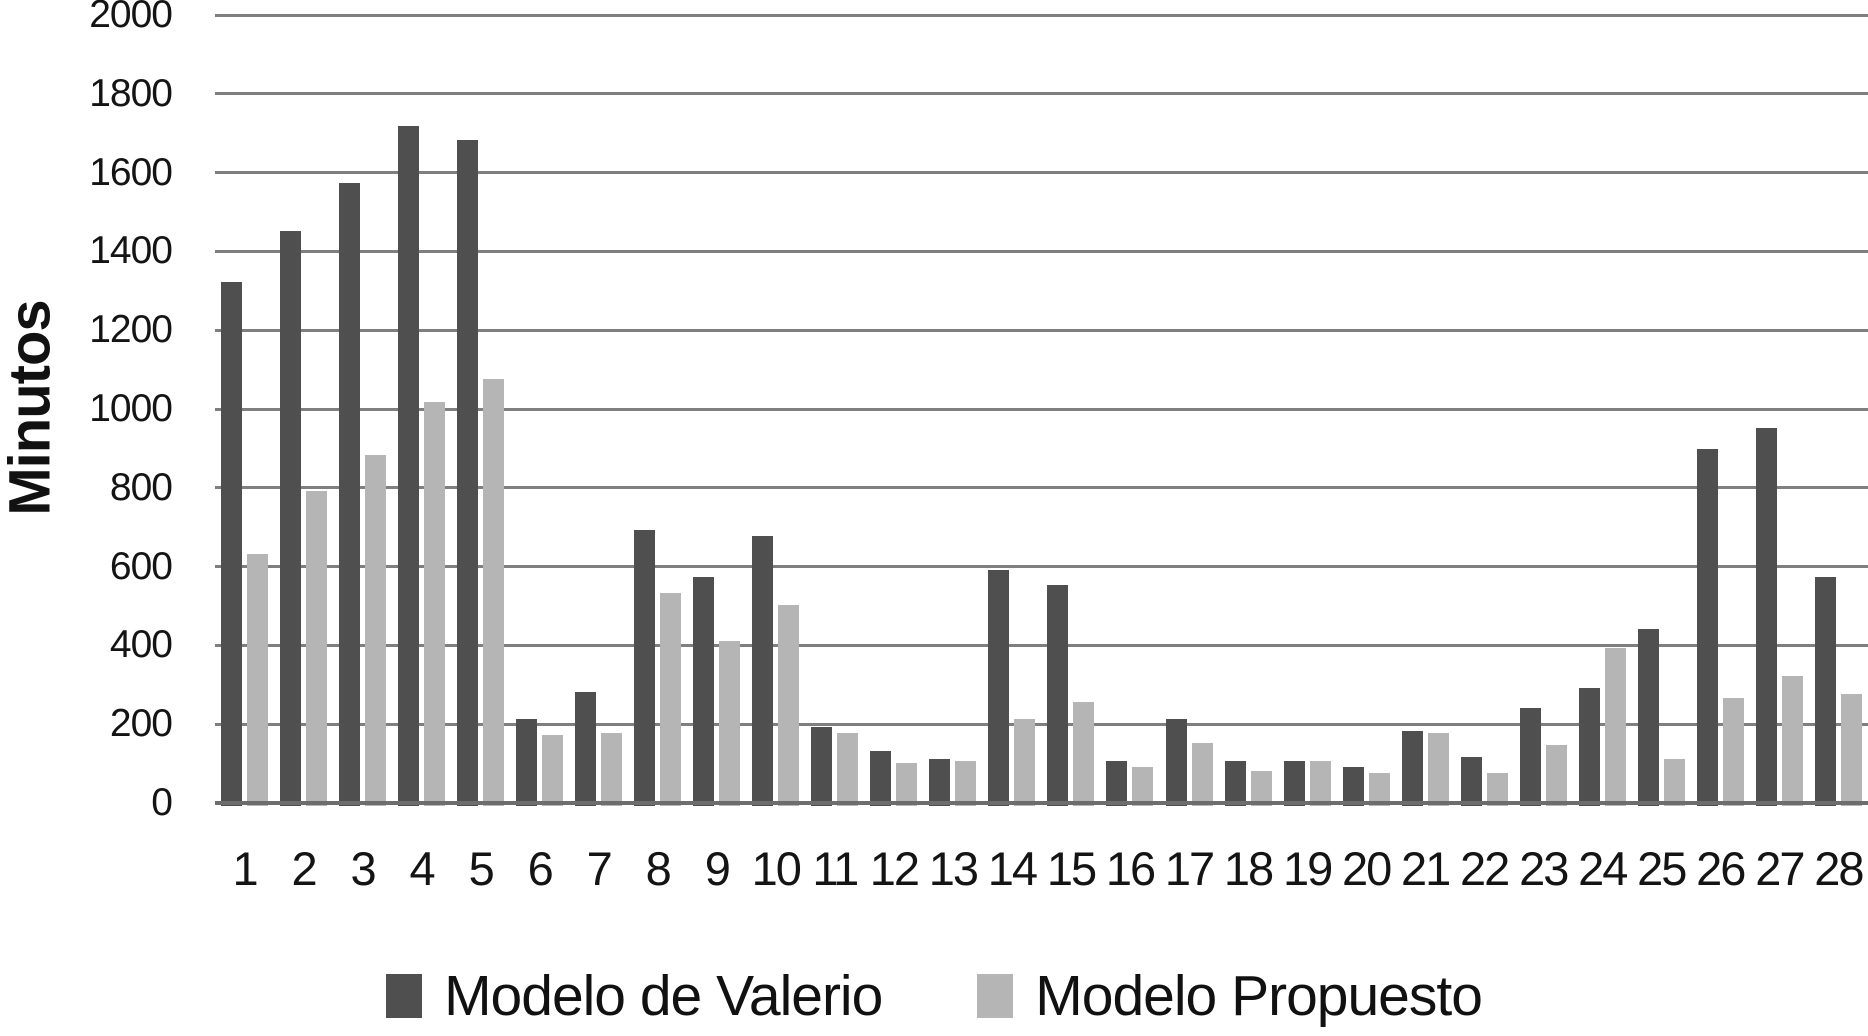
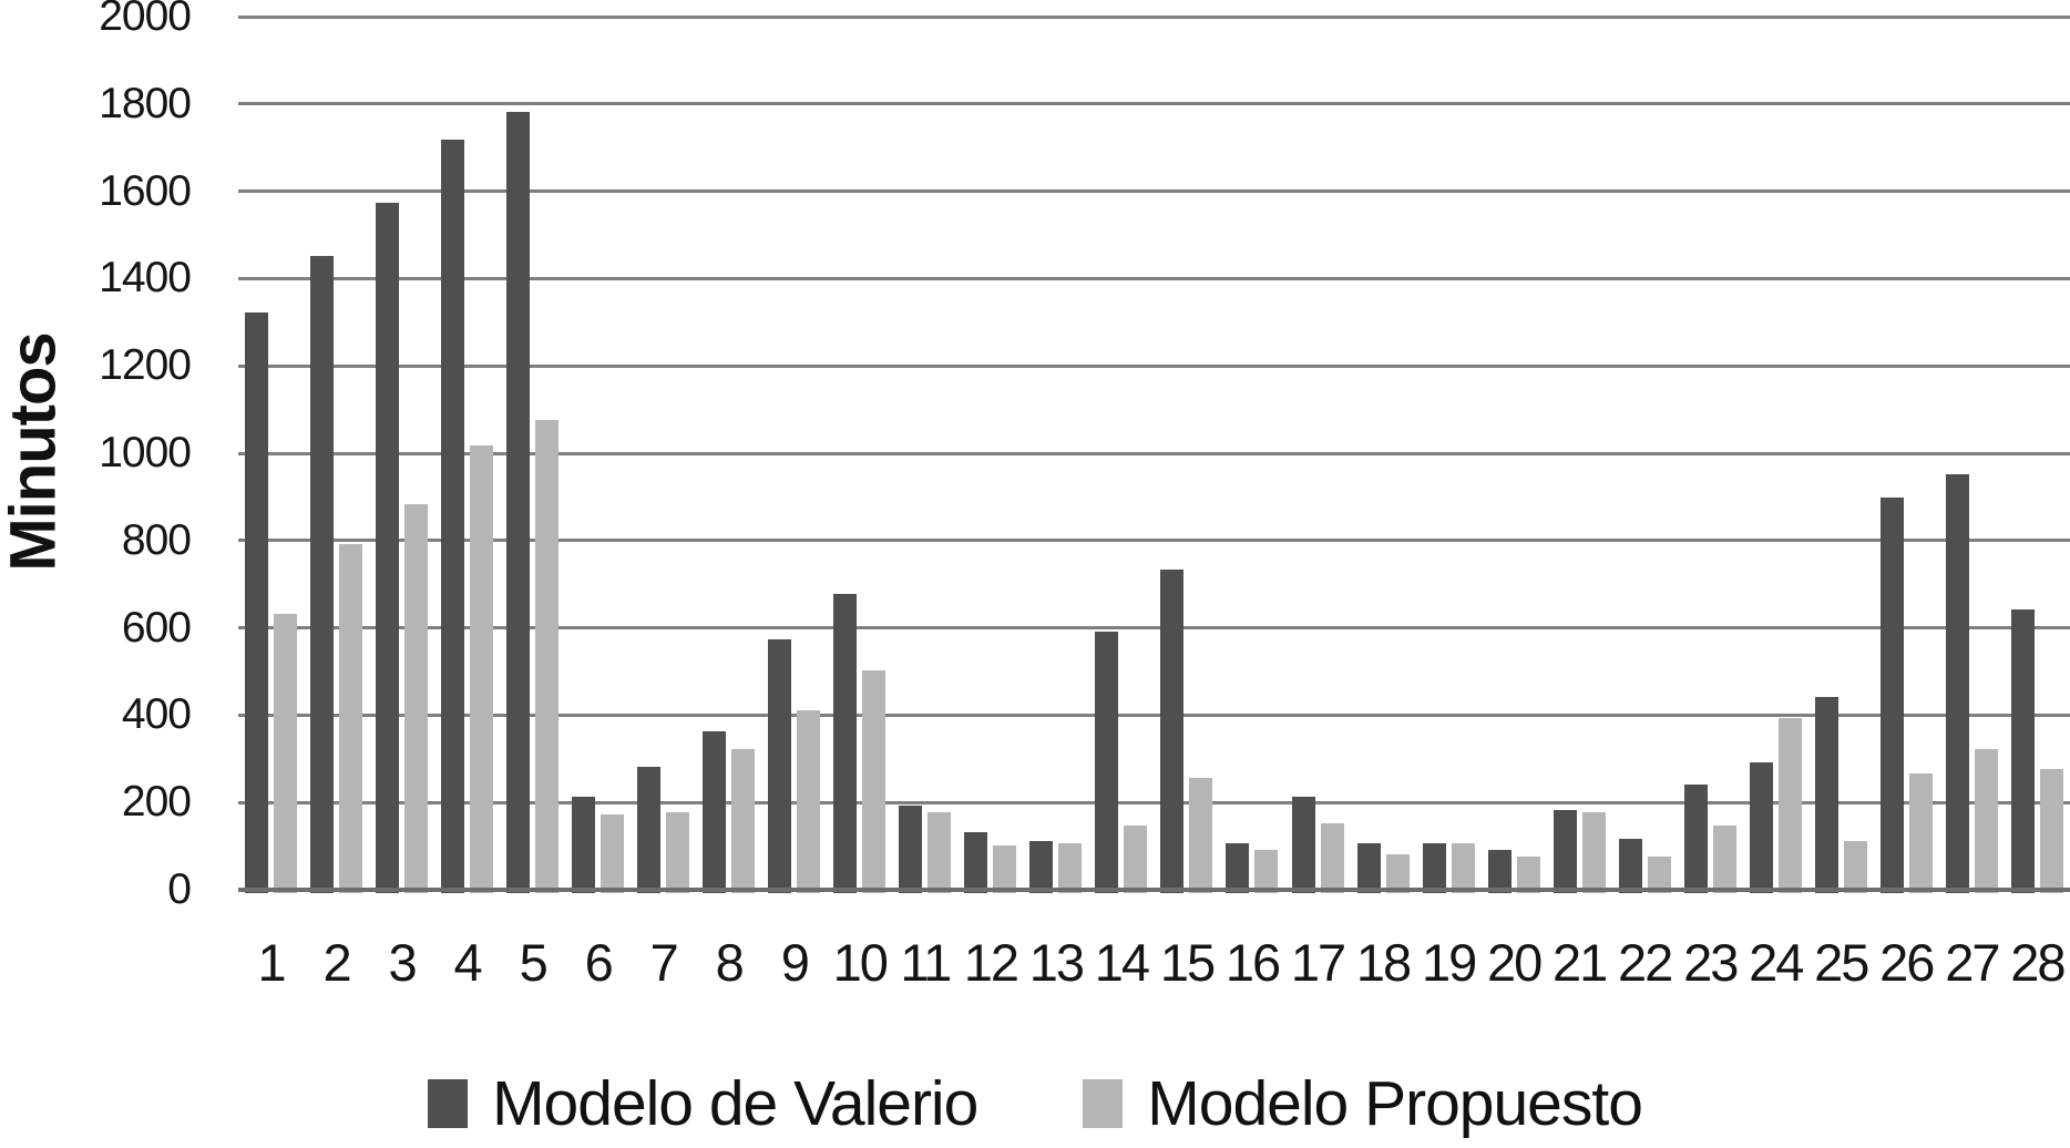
Modelo de Valerio/5: 1690 -> 1790
Modelo de Valerio/8: 700 -> 370
Modelo Propuesto/8: 540 -> 330
Modelo Propuesto/14: 220 -> 160
Modelo de Valerio/15: 560 -> 740
Modelo de Valerio/28: 580 -> 650
